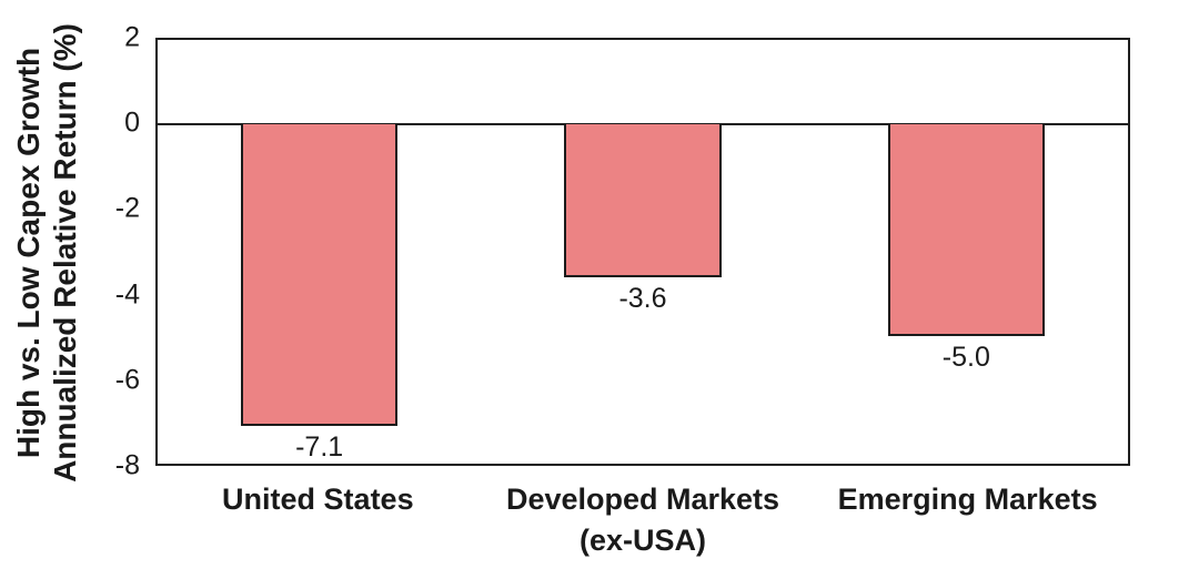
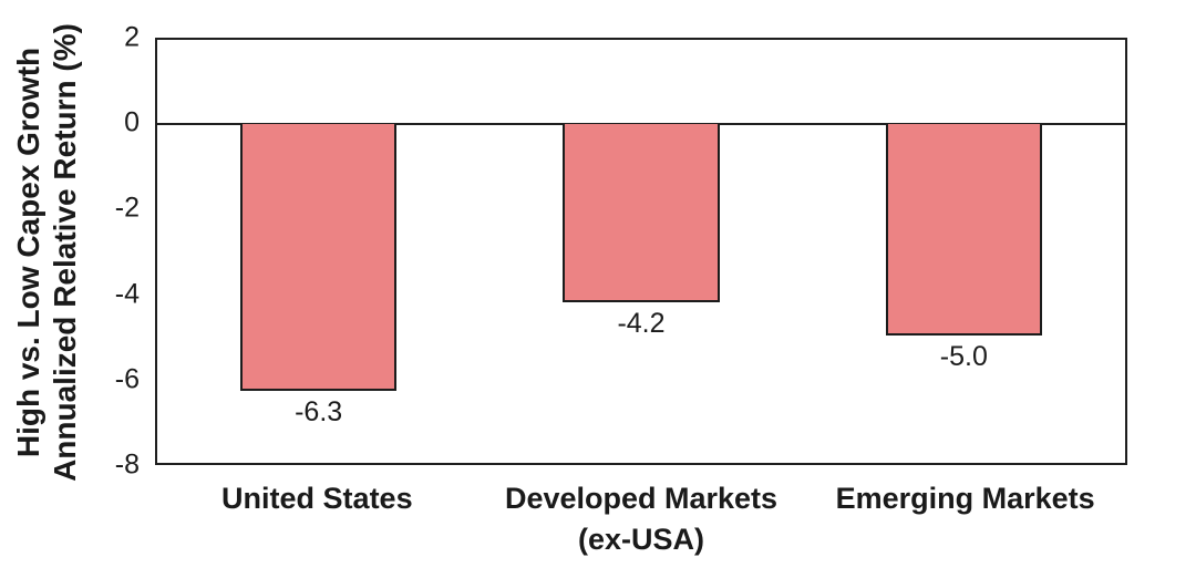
United States: -7.1 -> -6.3
Developed Markets (ex-USA): -3.6 -> -4.2
